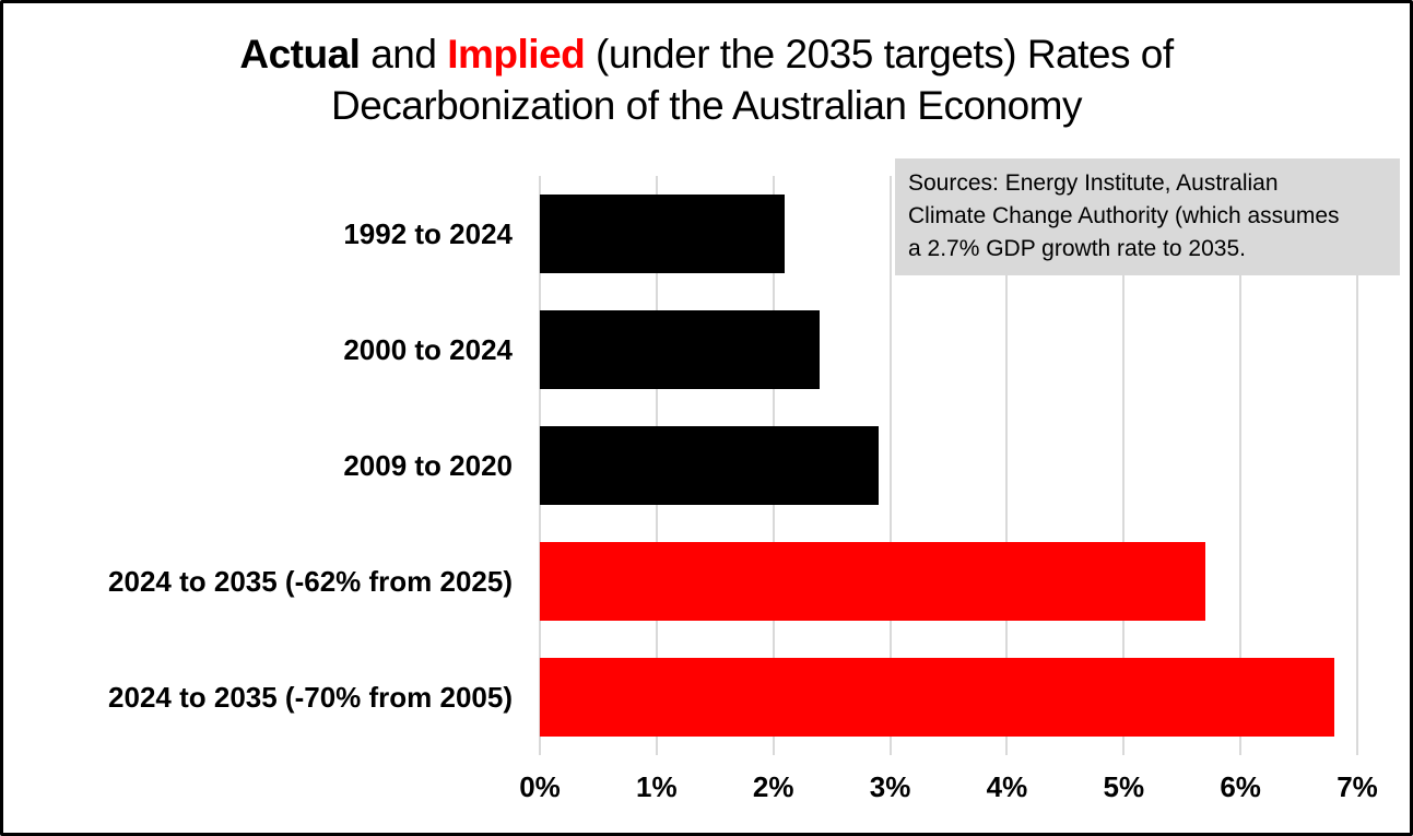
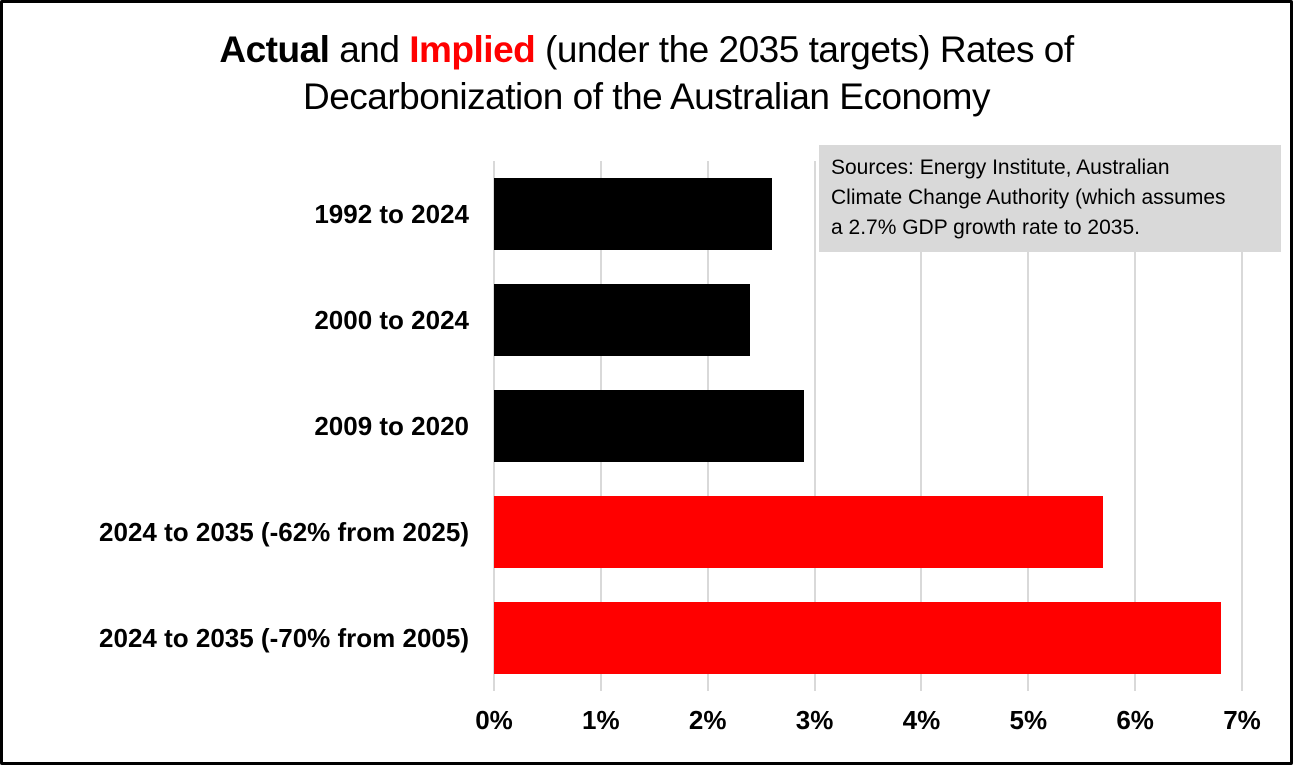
1992 to 2024: 2.1% -> 2.6%
